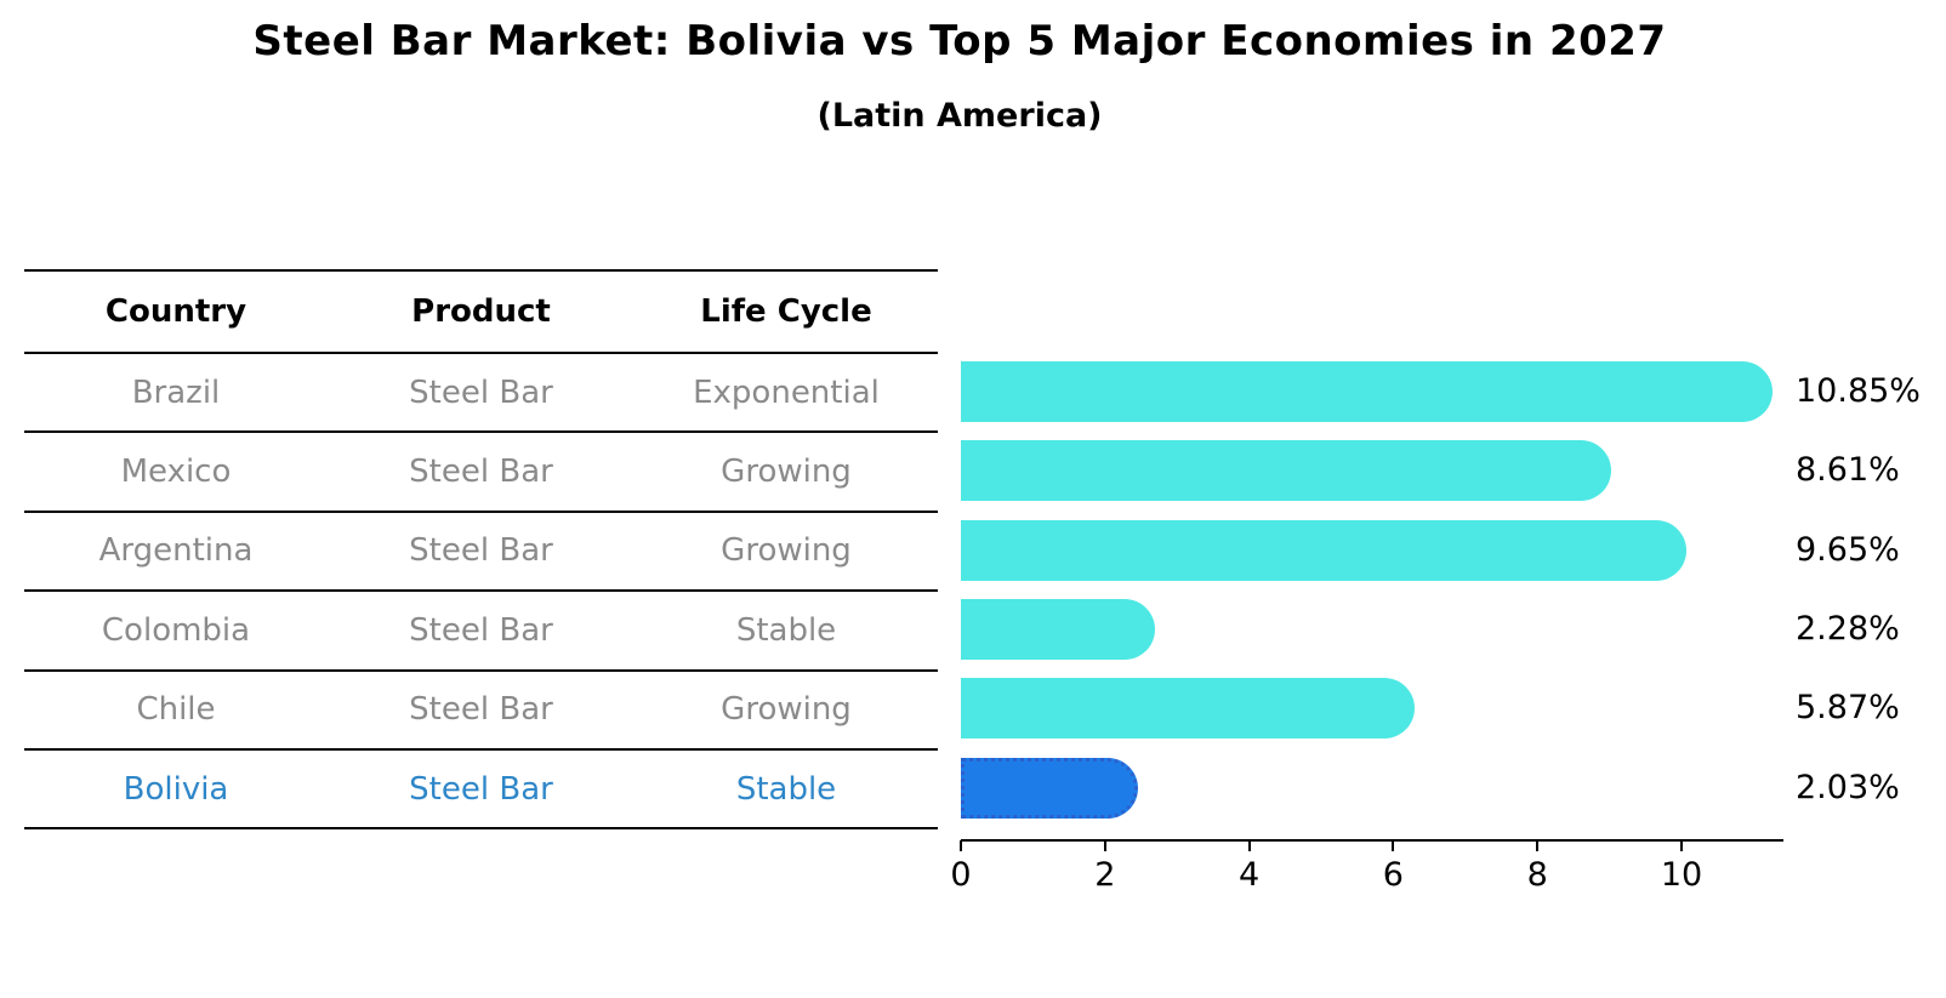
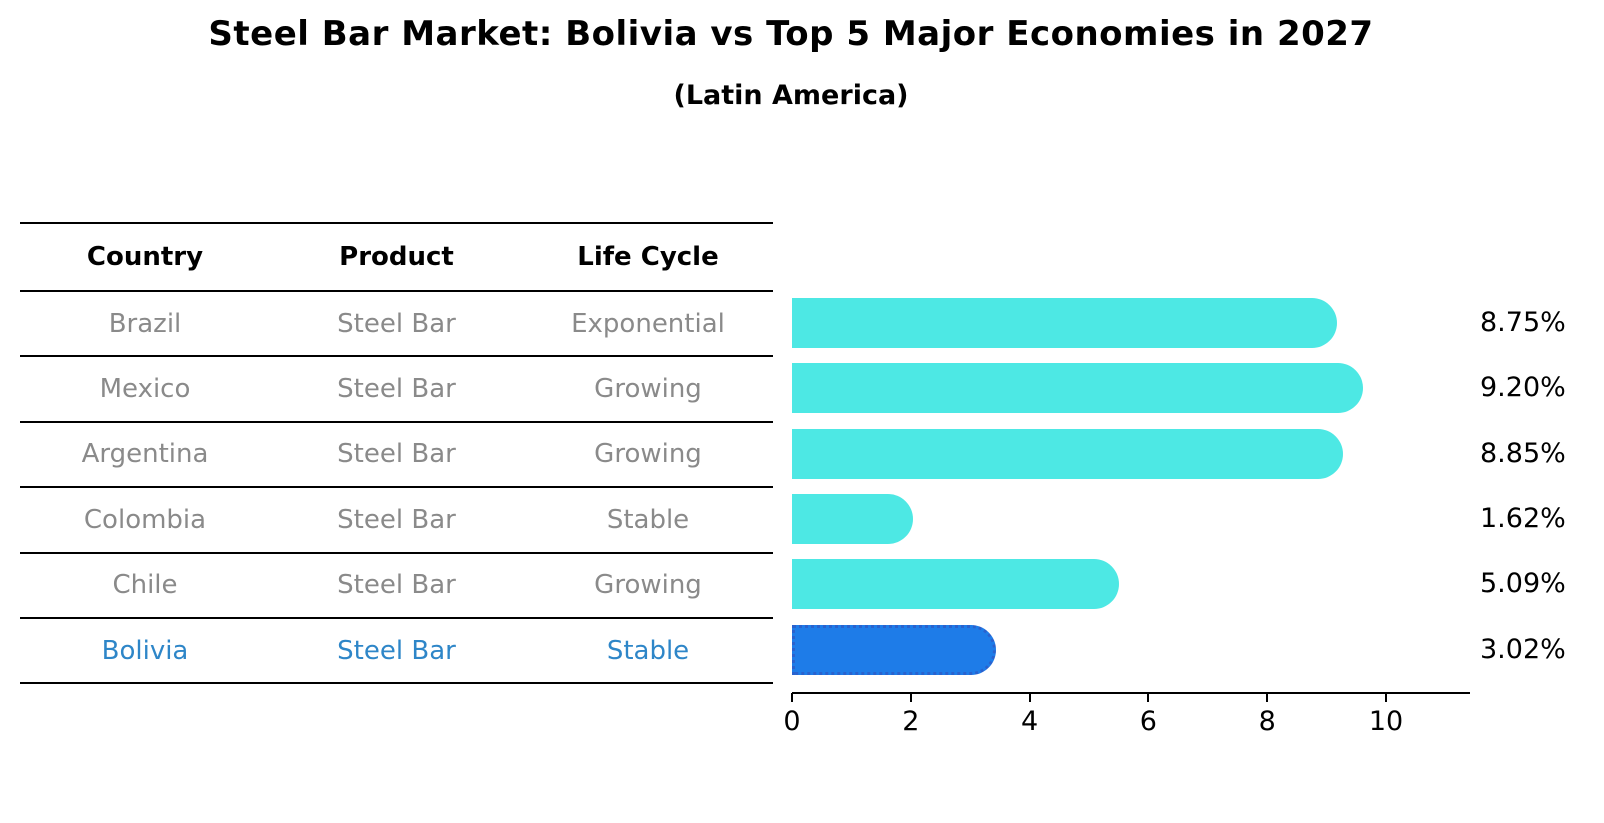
Brazil: 10.85% -> 8.75%
Mexico: 8.61% -> 9.20%
Argentina: 9.65% -> 8.85%
Colombia: 2.28% -> 1.62%
Chile: 5.87% -> 5.09%
Bolivia: 2.03% -> 3.02%
